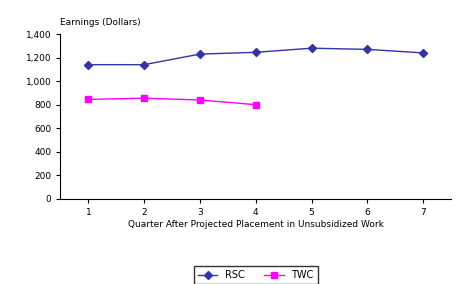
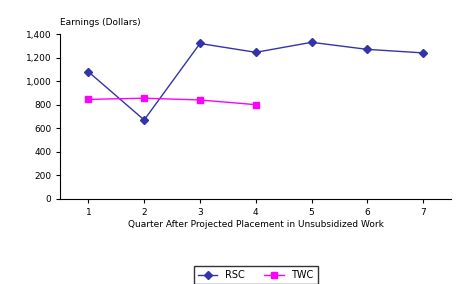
RSC/1: 1,140 -> 1,080
RSC/2: 1,140 -> 670
RSC/3: 1,230 -> 1,320
RSC/5: 1,280 -> 1,330
